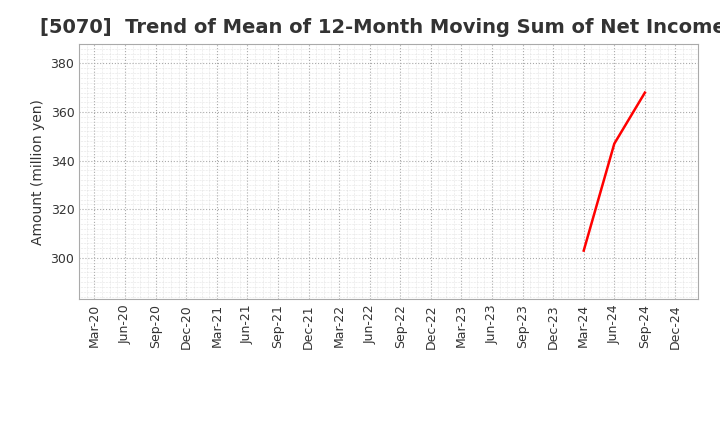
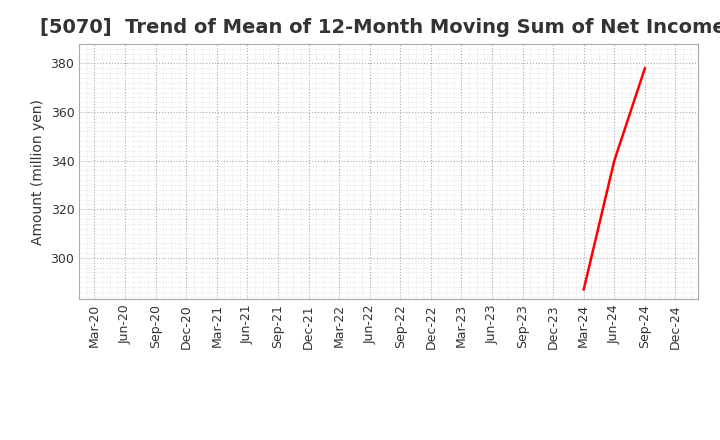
Mar-24: 303 -> 287
Jun-24: 347 -> 340
Sep-24: 368 -> 378
